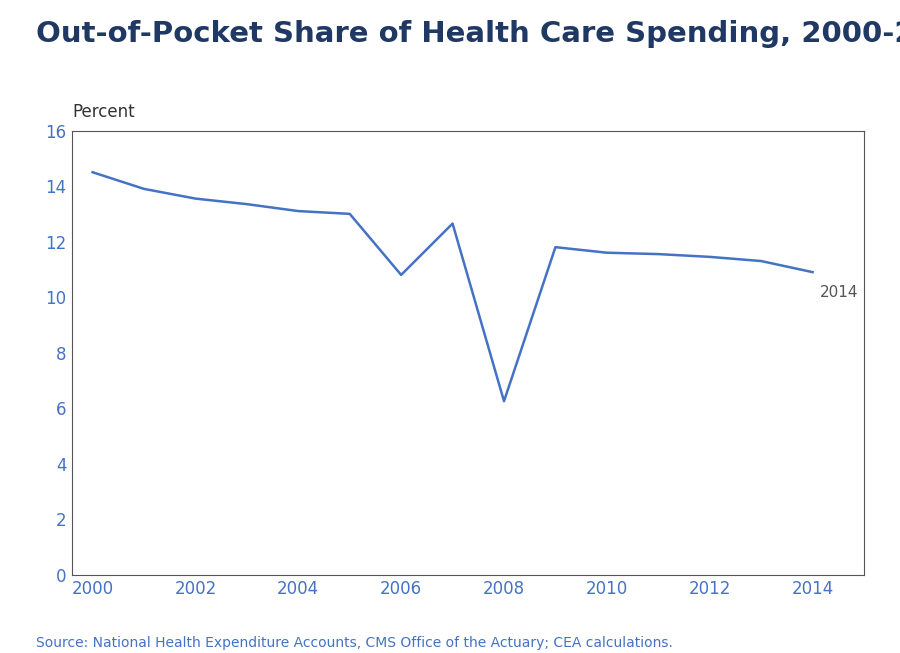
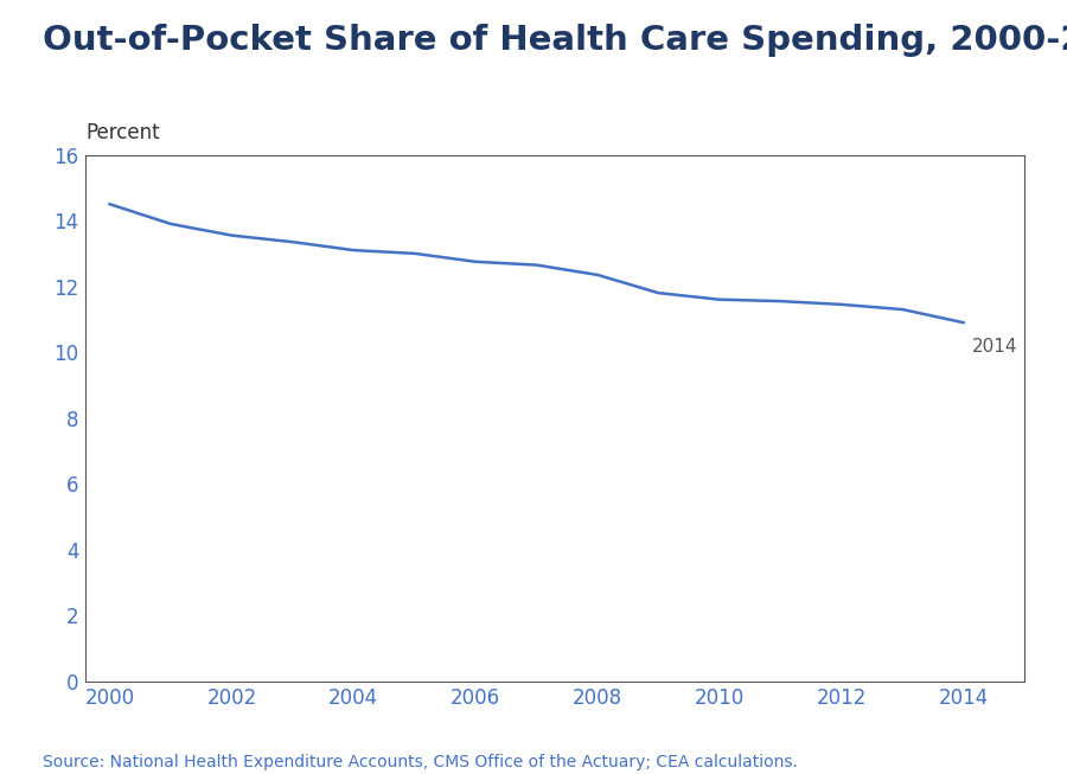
2006: 10.80 -> 12.75
2008: 6.25 -> 12.35
